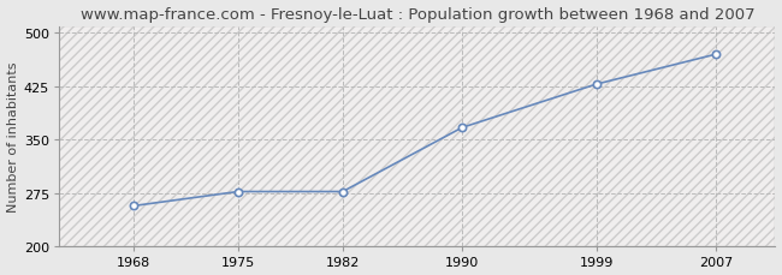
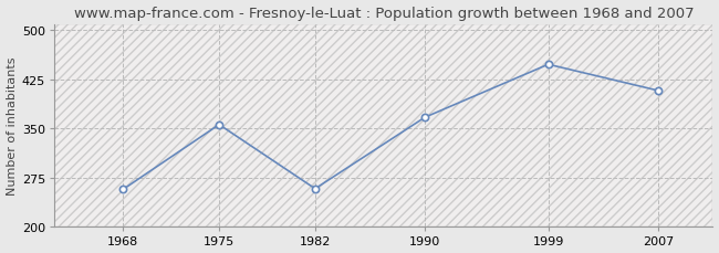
1975: 277 -> 356
1982: 277 -> 258
1999: 428 -> 448
2007: 470 -> 408
